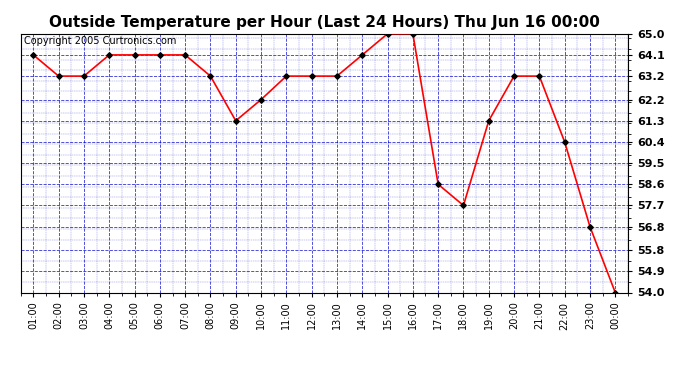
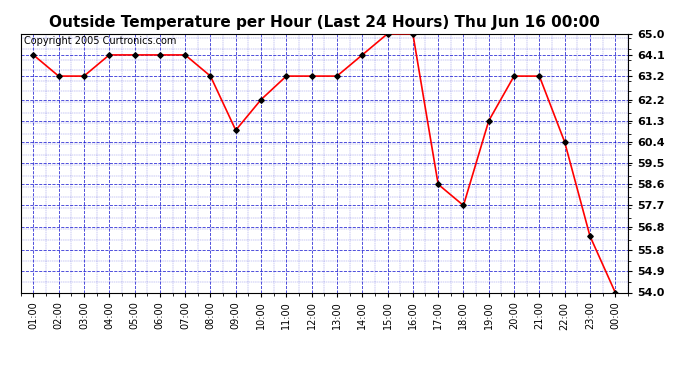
09:00: 61.3 -> 60.9
23:00: 56.8 -> 56.4
